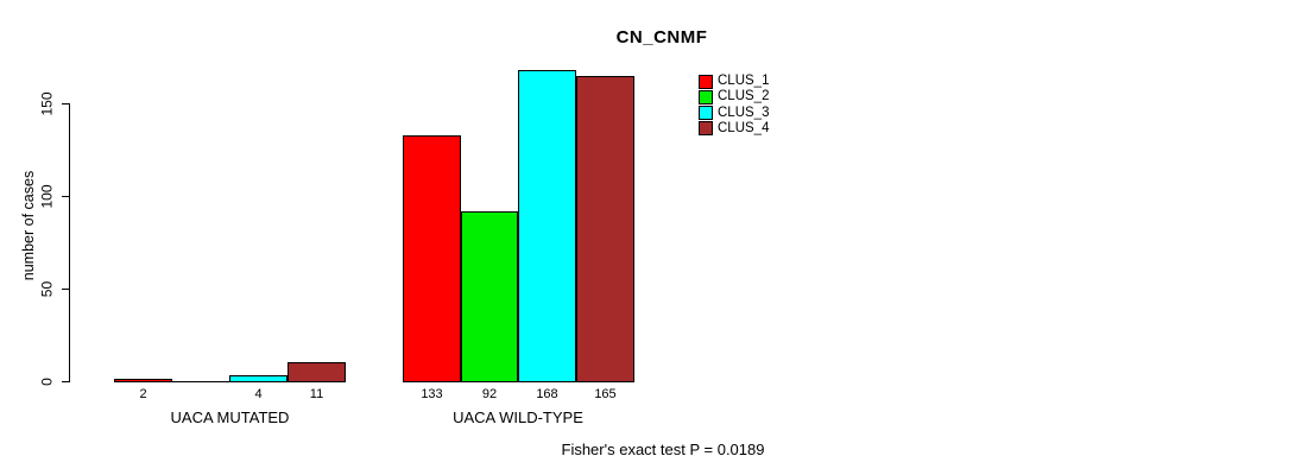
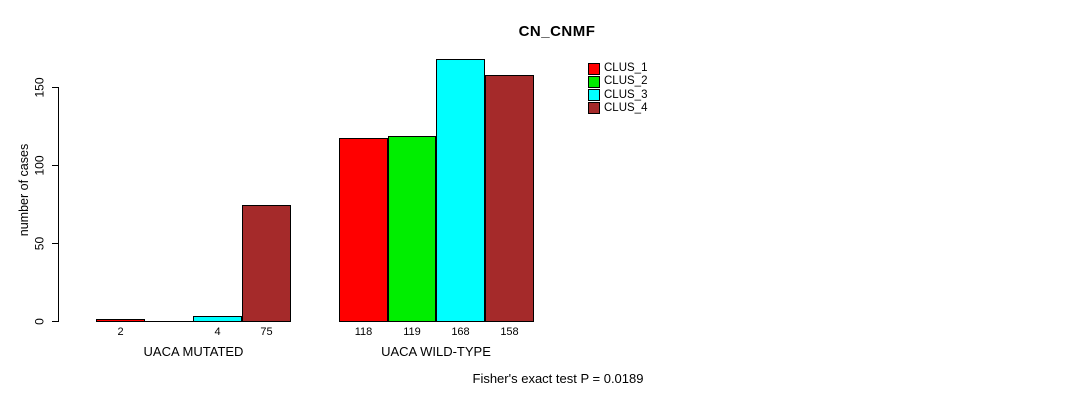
CLUS_4/UACA MUTATED: 11 -> 75
CLUS_1/UACA WILD-TYPE: 133 -> 118
CLUS_2/UACA WILD-TYPE: 92 -> 119
CLUS_4/UACA WILD-TYPE: 165 -> 158
